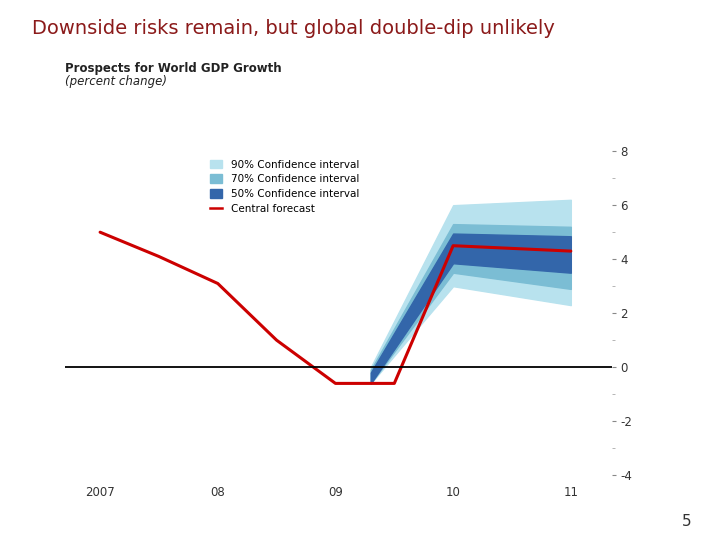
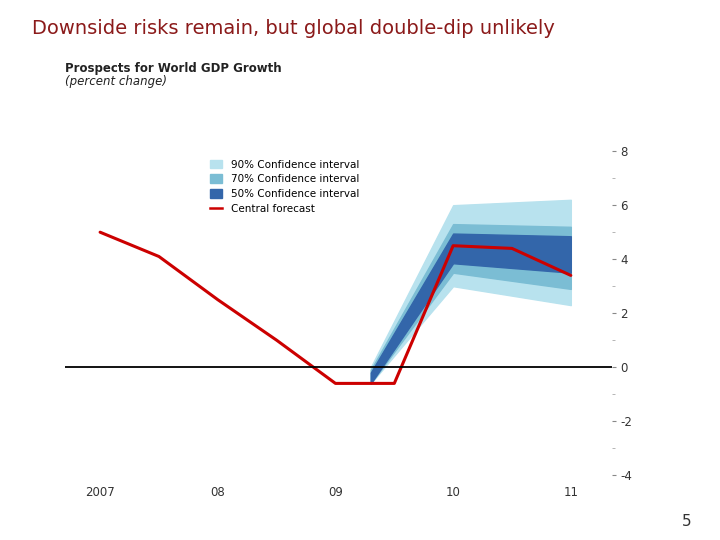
Central forecast/08: 3.1 -> 2.5
Central forecast/11: 4.3 -> 3.4
